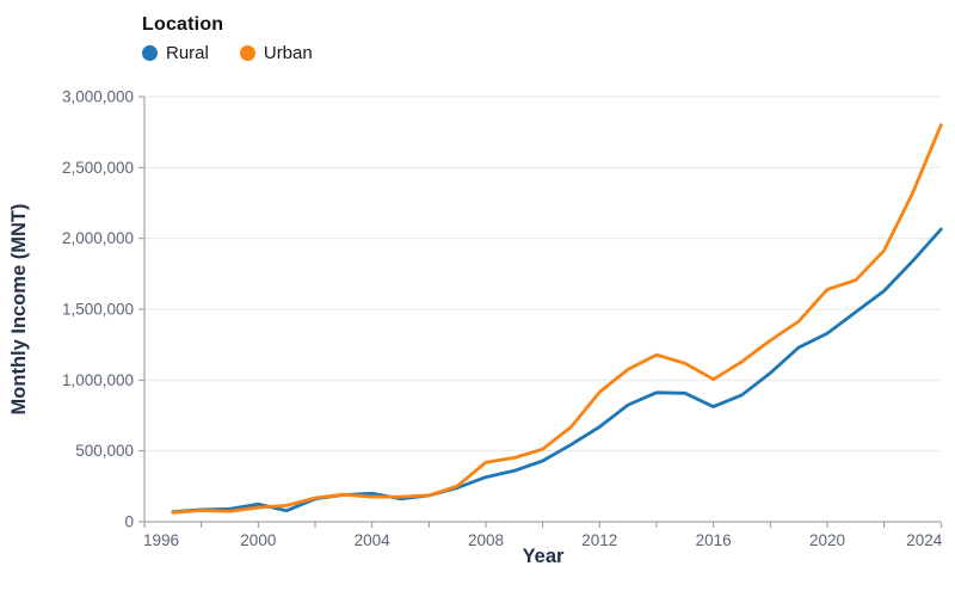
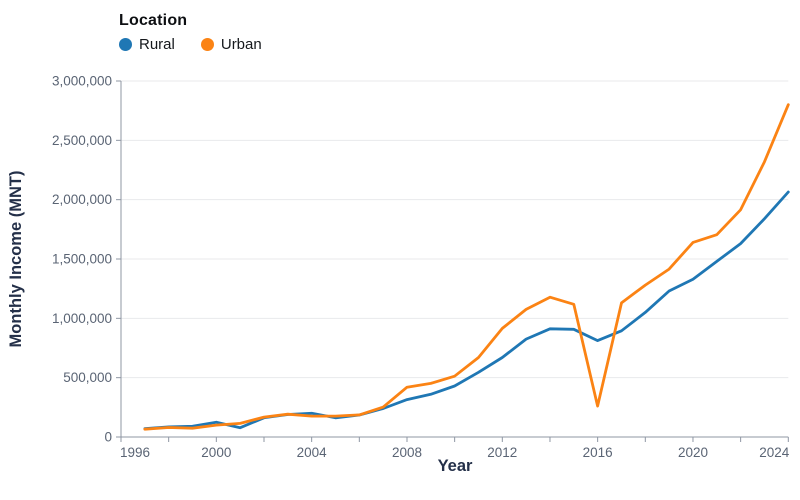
Urban/2016: 1000000 -> 260000
